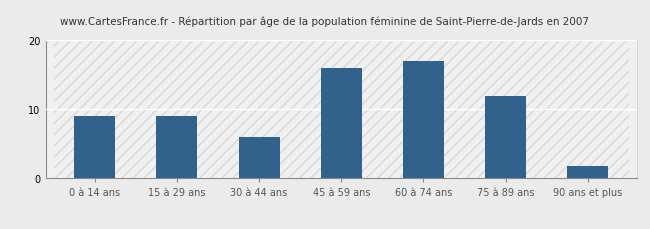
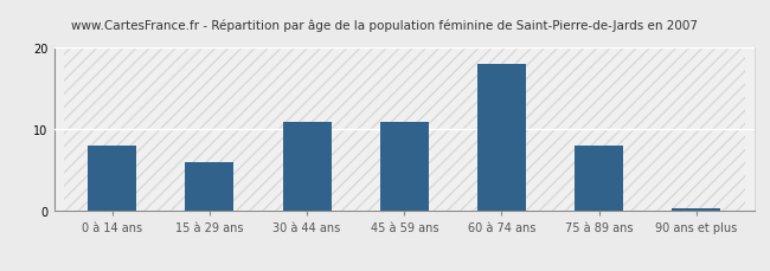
0 à 14 ans: 9.0 -> 8.0
15 à 29 ans: 9.0 -> 6.0
30 à 44 ans: 6.0 -> 11.0
45 à 59 ans: 16.0 -> 11.0
60 à 74 ans: 17.0 -> 18.0
75 à 89 ans: 12.0 -> 8.0
90 ans et plus: 1.8 -> 0.3
